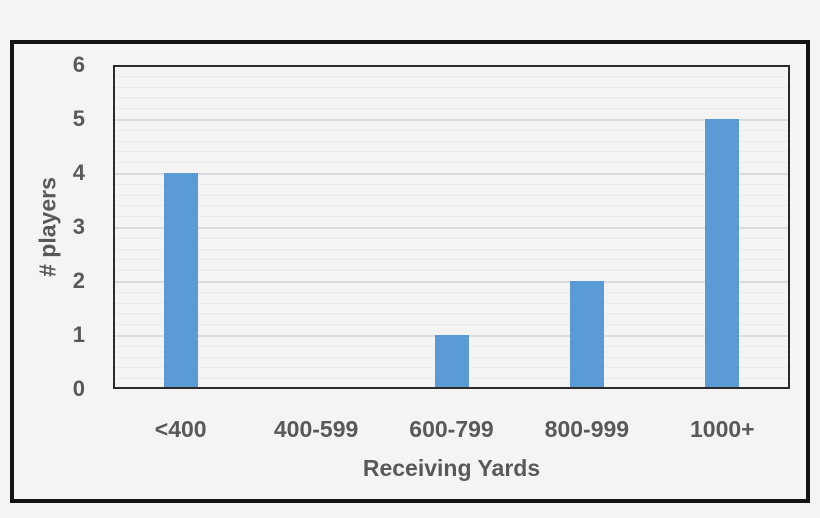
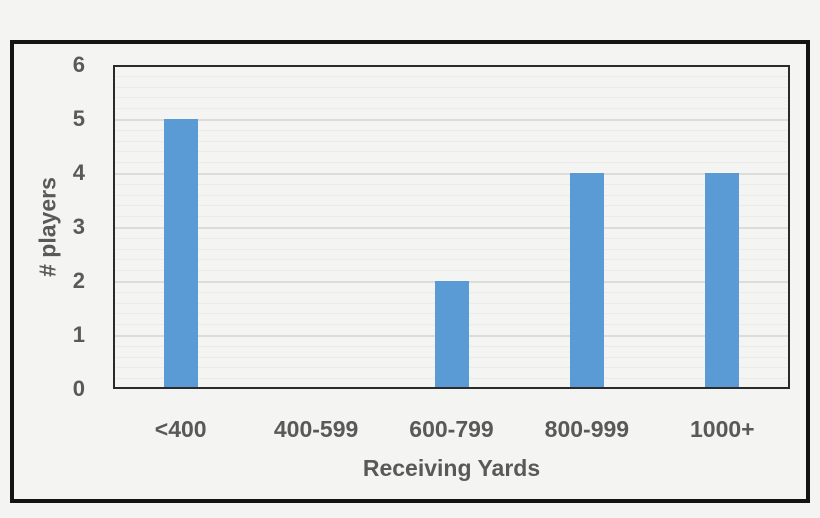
<400: 4 -> 5
600-799: 1 -> 2
800-999: 2 -> 4
1000+: 5 -> 4
